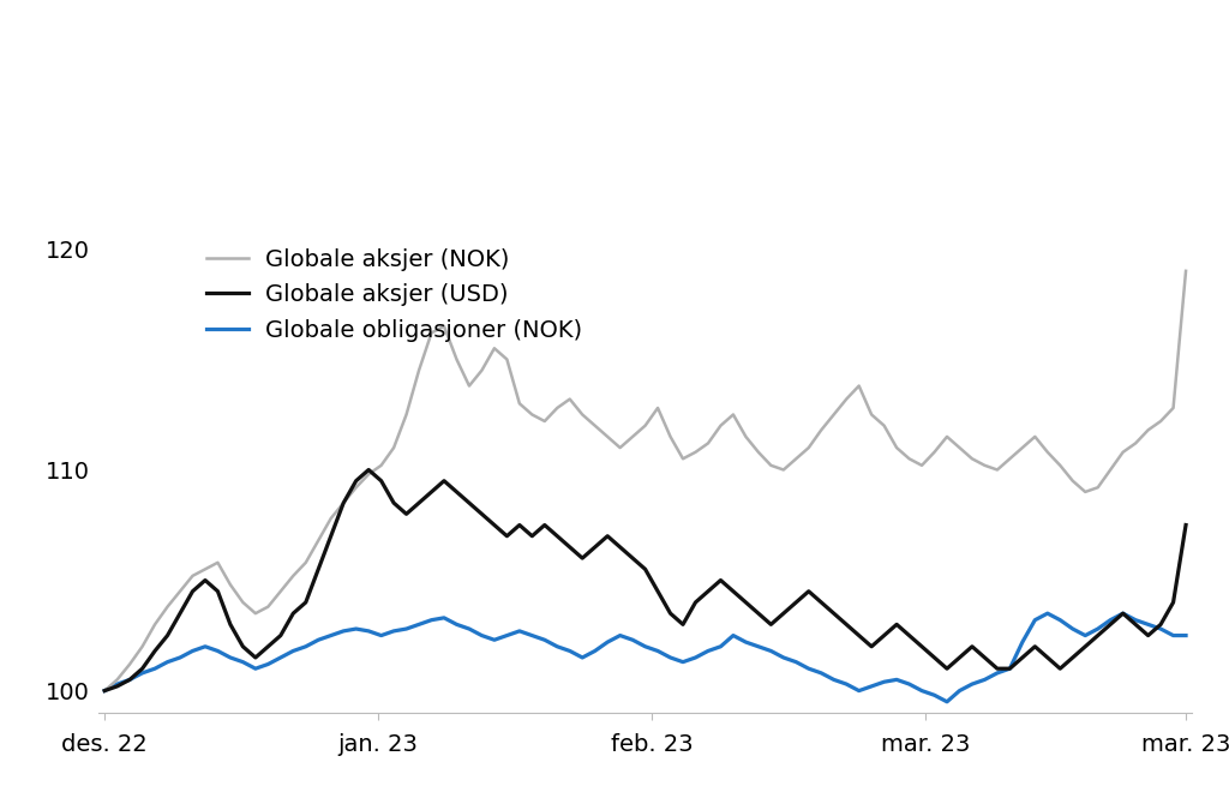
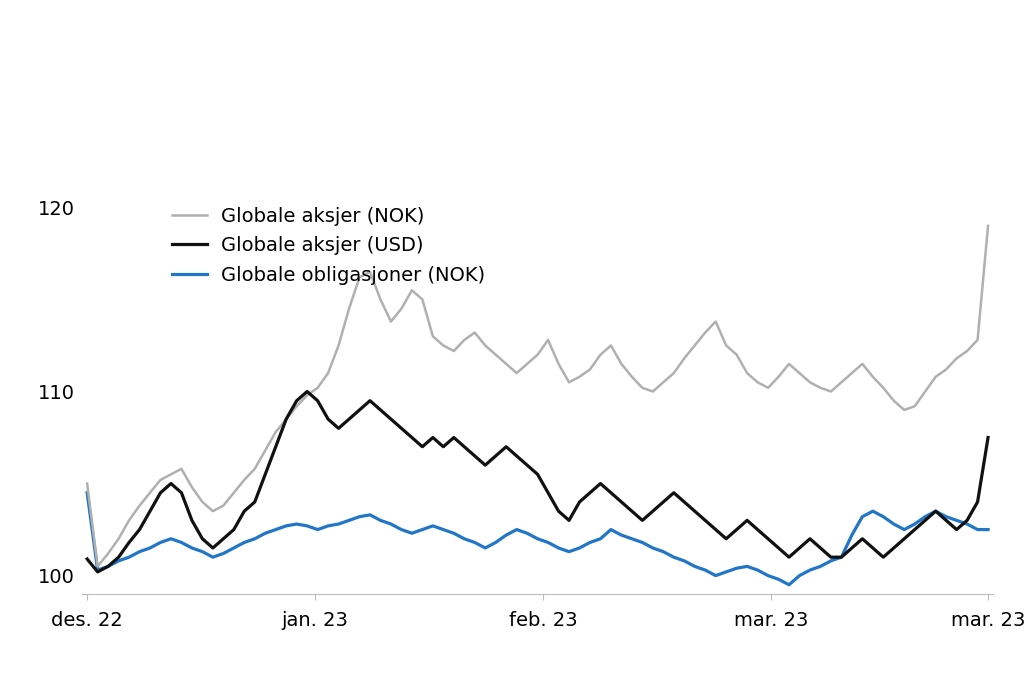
Globale aksjer (NOK)/des. 22: 100.0 -> 105.0
Globale aksjer (USD)/des. 22: 100.0 -> 100.9
Globale obligasjoner (NOK)/des. 22: 100.0 -> 104.5
